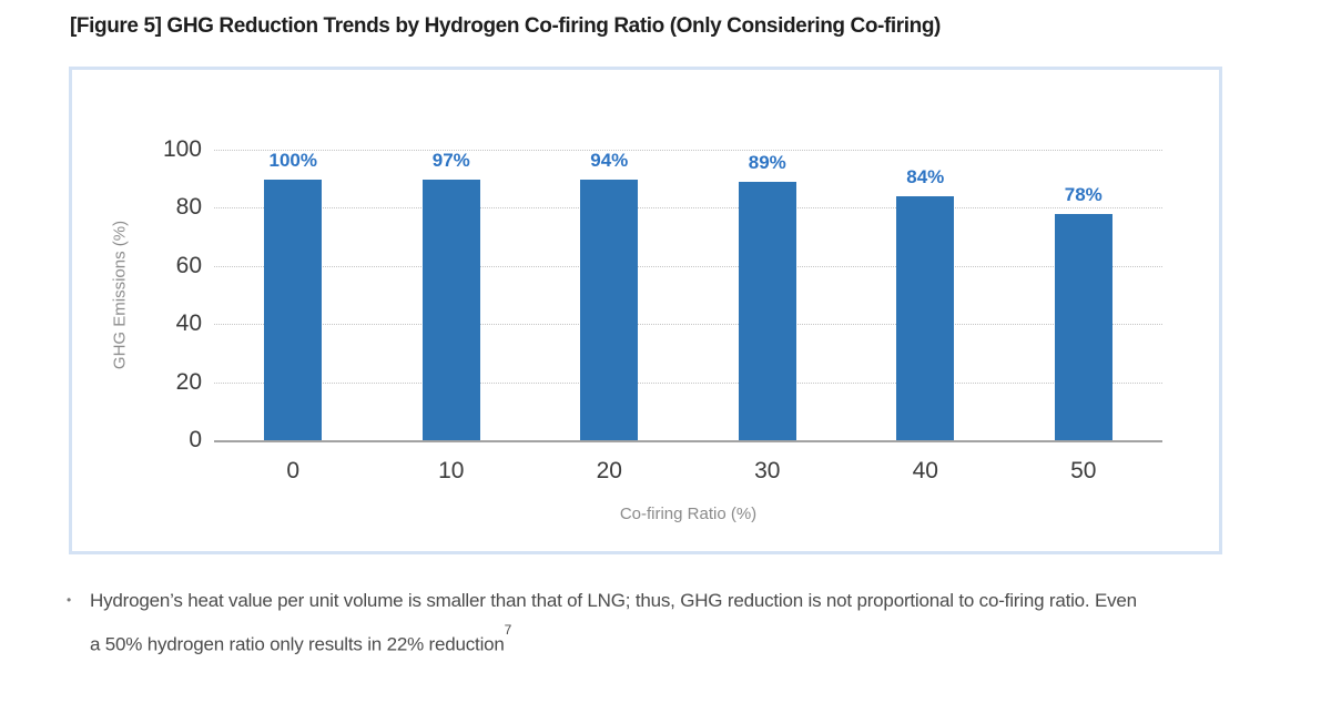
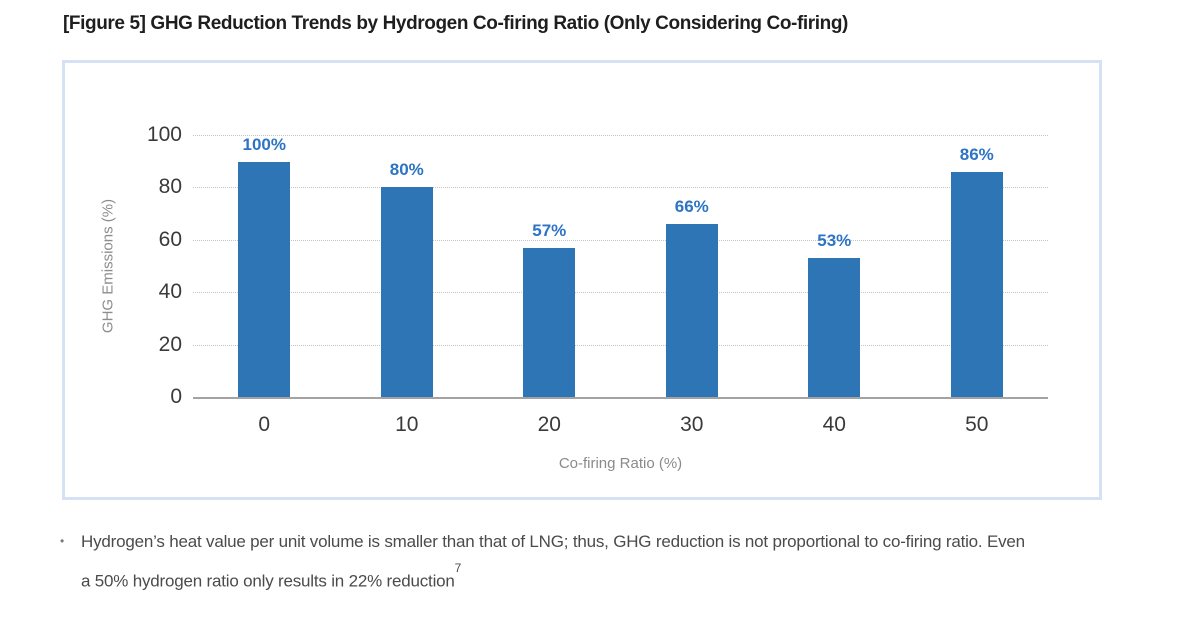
10: 97% -> 80%
20: 94% -> 57%
30: 89% -> 66%
40: 84% -> 53%
50: 78% -> 86%
